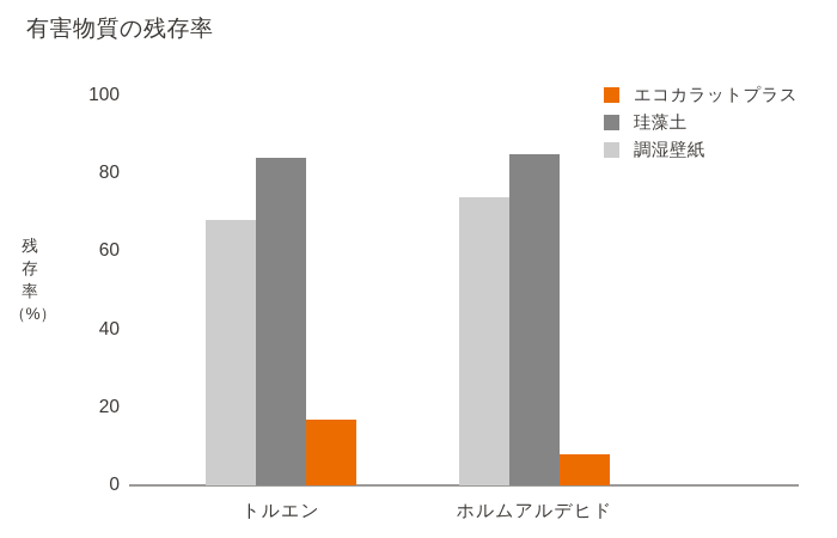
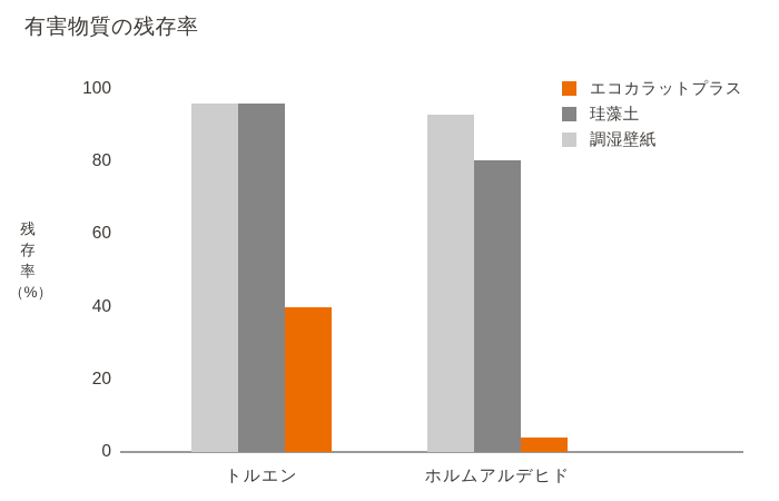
エコカラットプラス/トルエン: 17 -> 40
珪藻土/トルエン: 84 -> 96
調湿壁紙/トルエン: 68 -> 96
エコカラットプラス/ホルムアルデヒド: 8 -> 4
珪藻土/ホルムアルデヒド: 85 -> 80
調湿壁紙/ホルムアルデヒド: 74 -> 93
